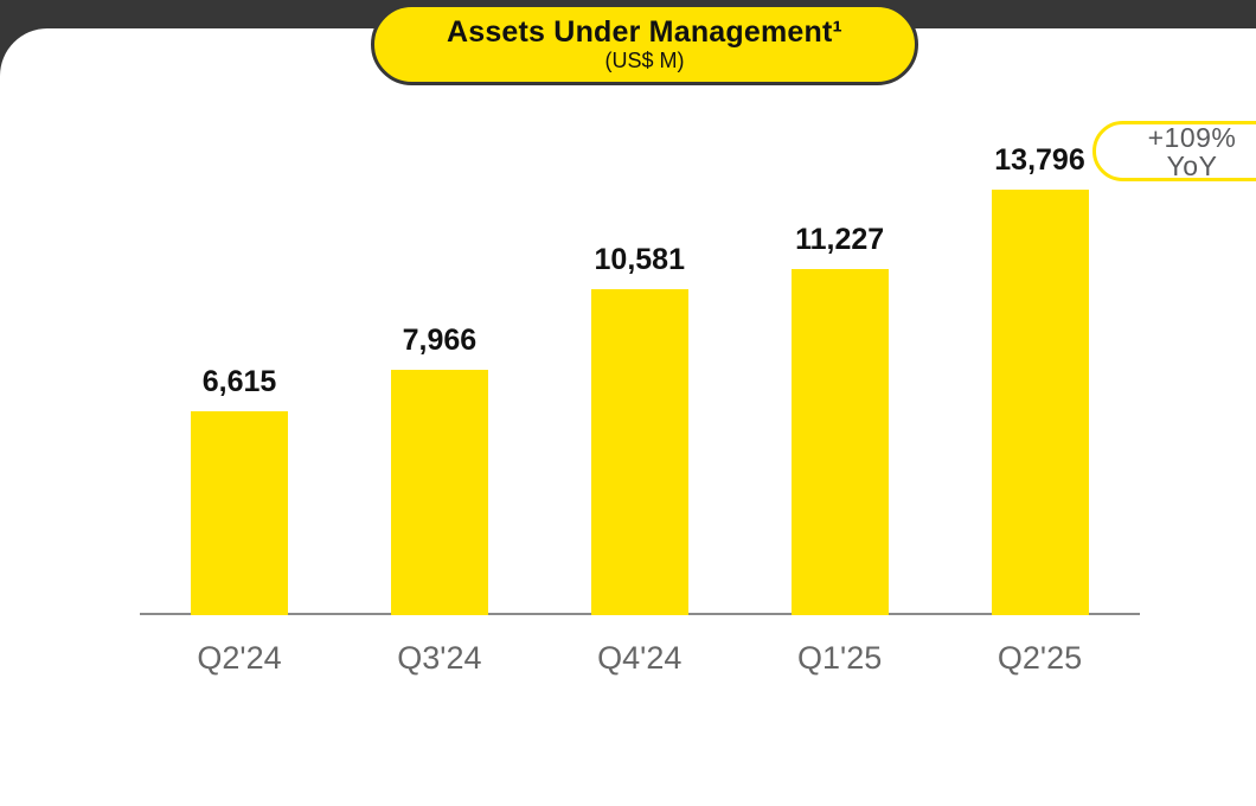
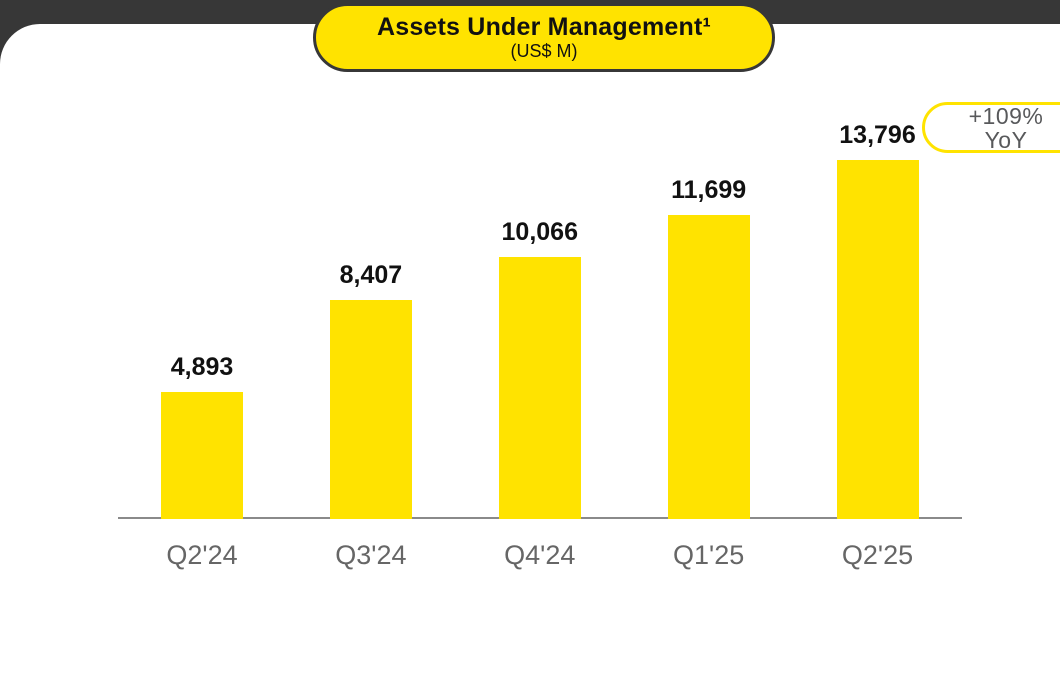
Q2'24: 6,615 -> 4,893
Q3'24: 7,966 -> 8,407
Q4'24: 10,581 -> 10,066
Q1'25: 11,227 -> 11,699
